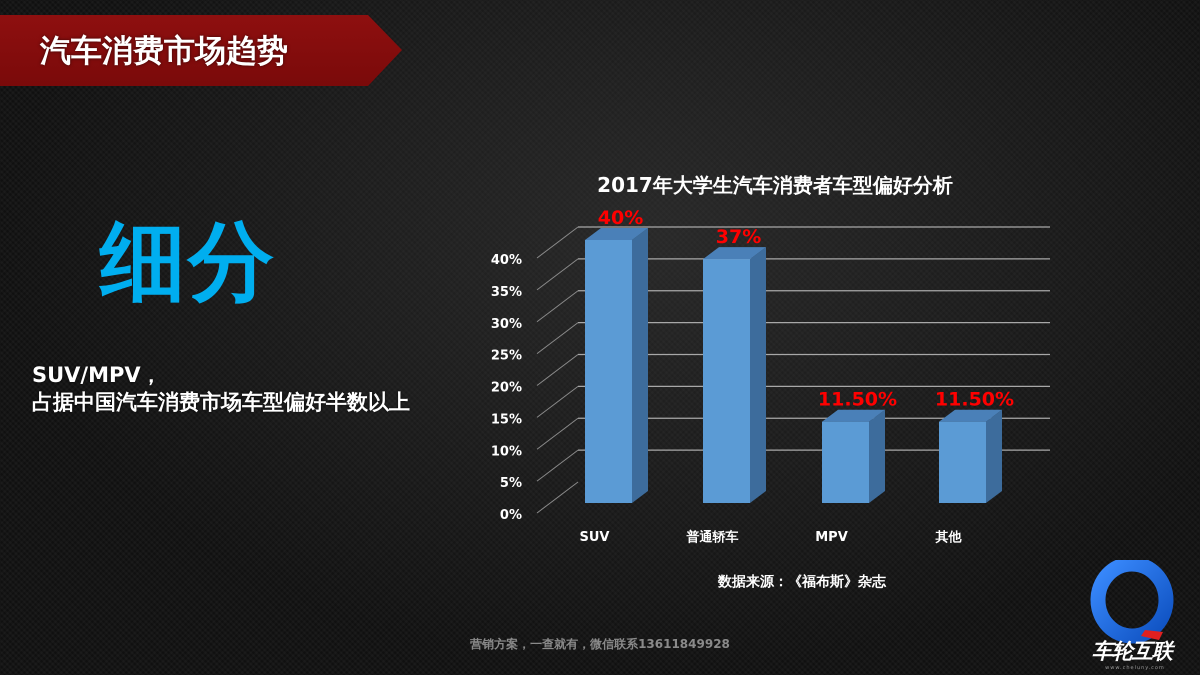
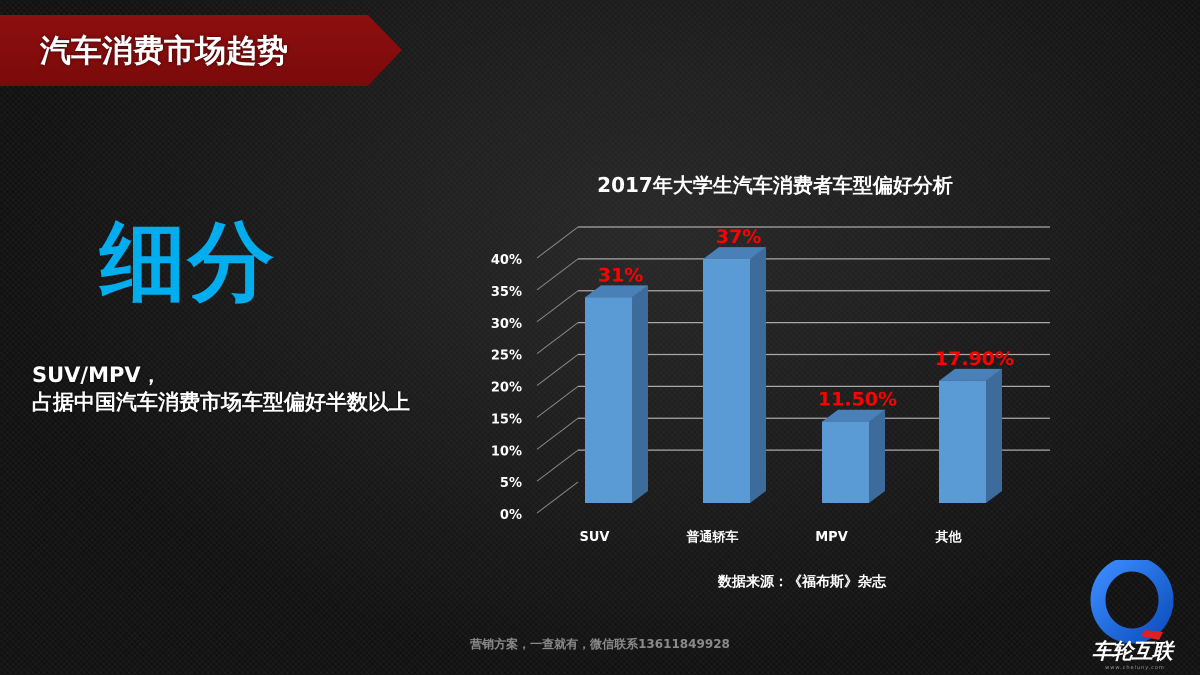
SUV: 40% -> 31%
其他: 11.50% -> 17.90%
